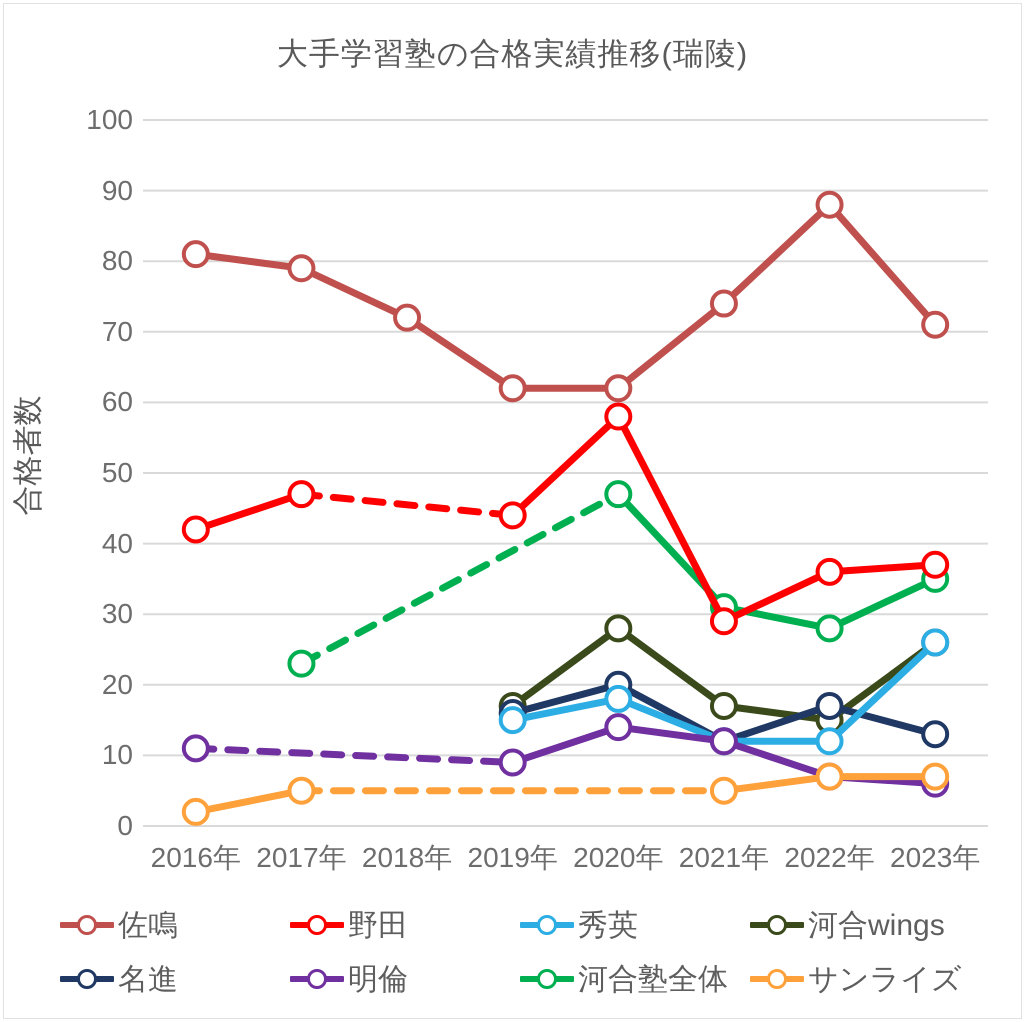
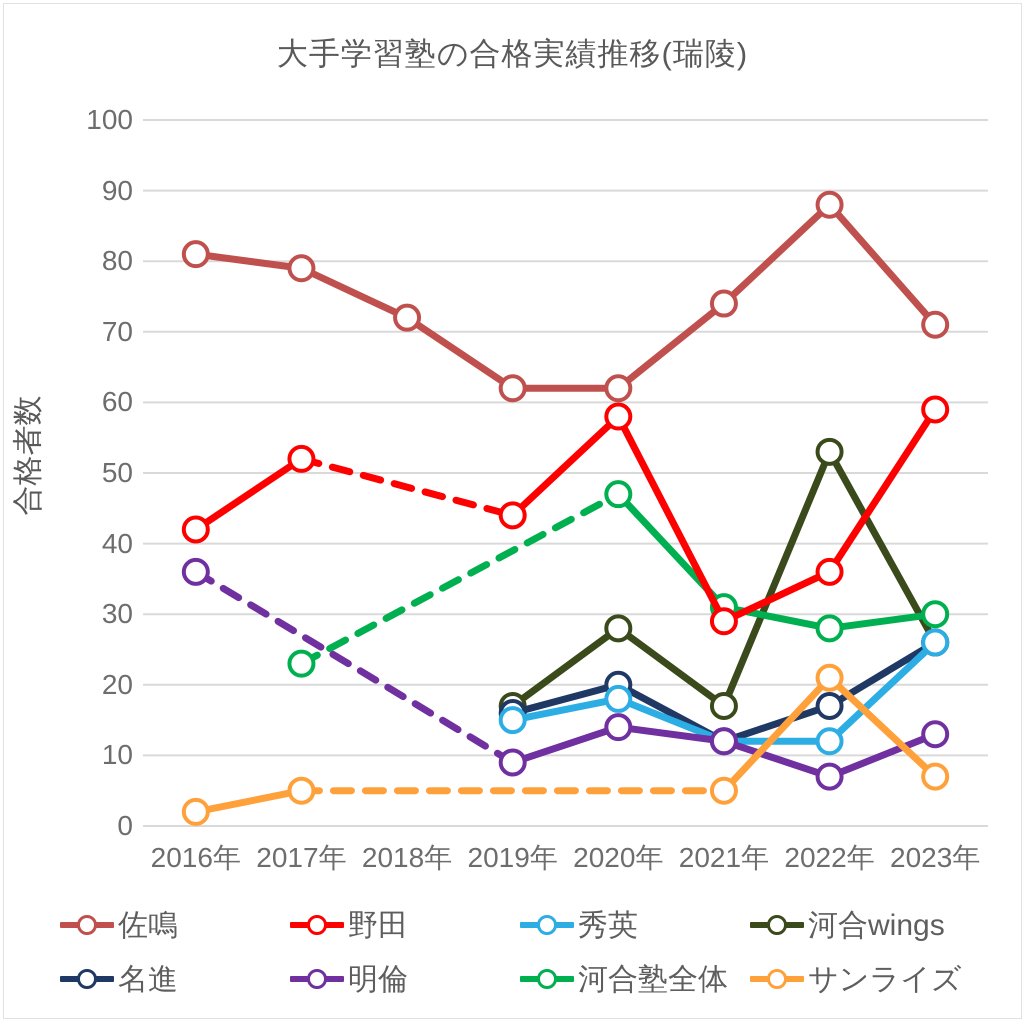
明倫/2016年: 11 -> 36
野田/2017年: 47 -> 52
河合wings/2022年: 15 -> 53
サンライズ/2022年: 7 -> 21
野田/2023年: 37 -> 59
名進/2023年: 13 -> 26
明倫/2023年: 6 -> 13
河合塾全体/2023年: 35 -> 30
